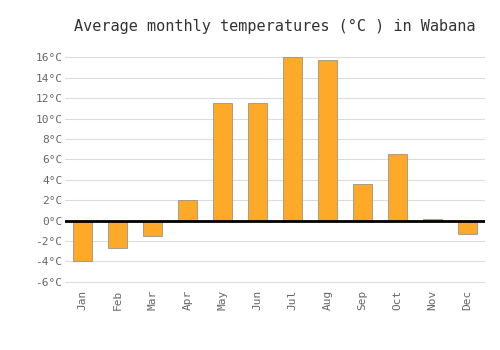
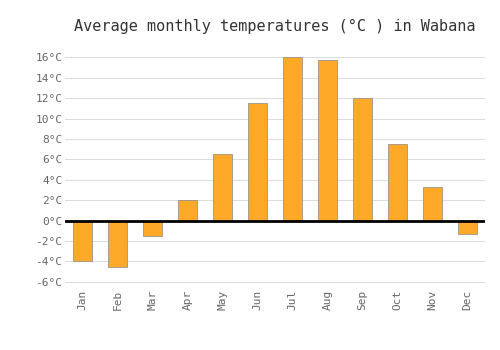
Feb: -2.7°C -> -4.5°C
May: 11.5°C -> 6.5°C
Sep: 3.6°C -> 12.0°C
Oct: 6.5°C -> 7.5°C
Nov: 0.2°C -> 3.3°C
